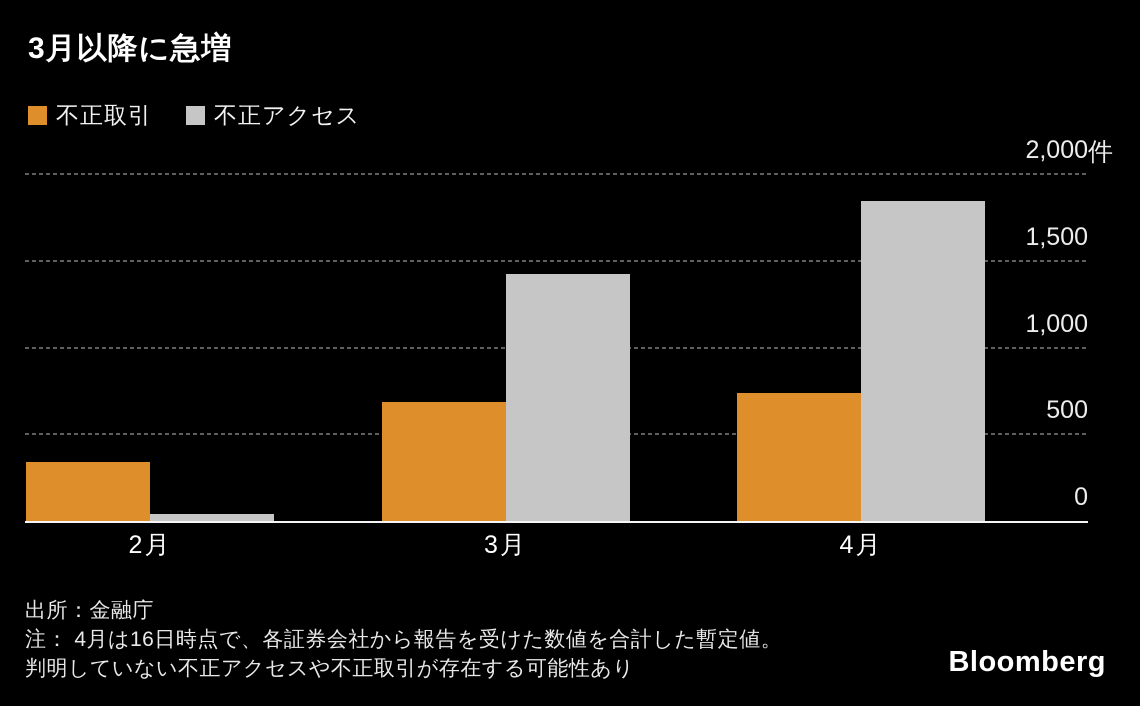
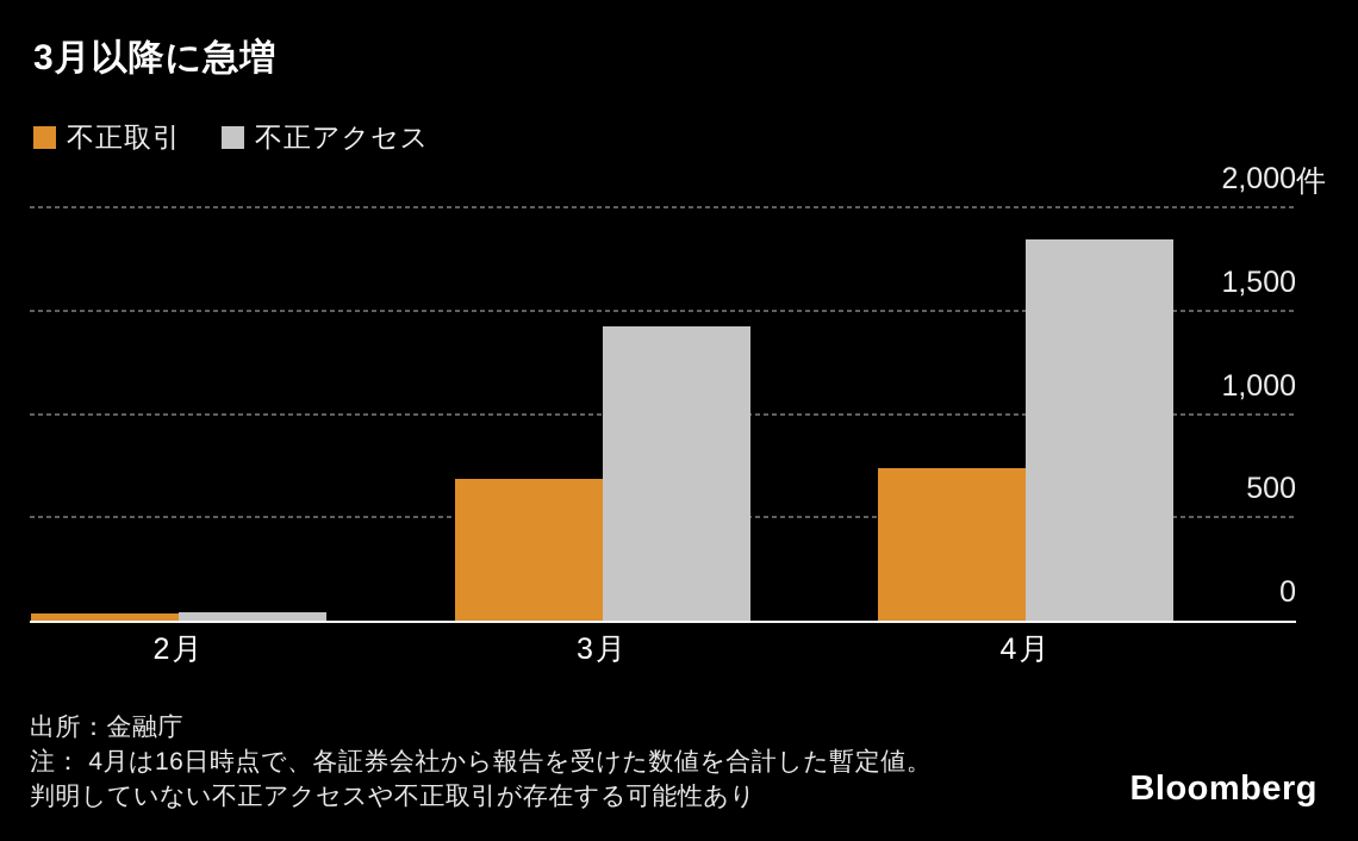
不正取引/2月: 340 -> 30
